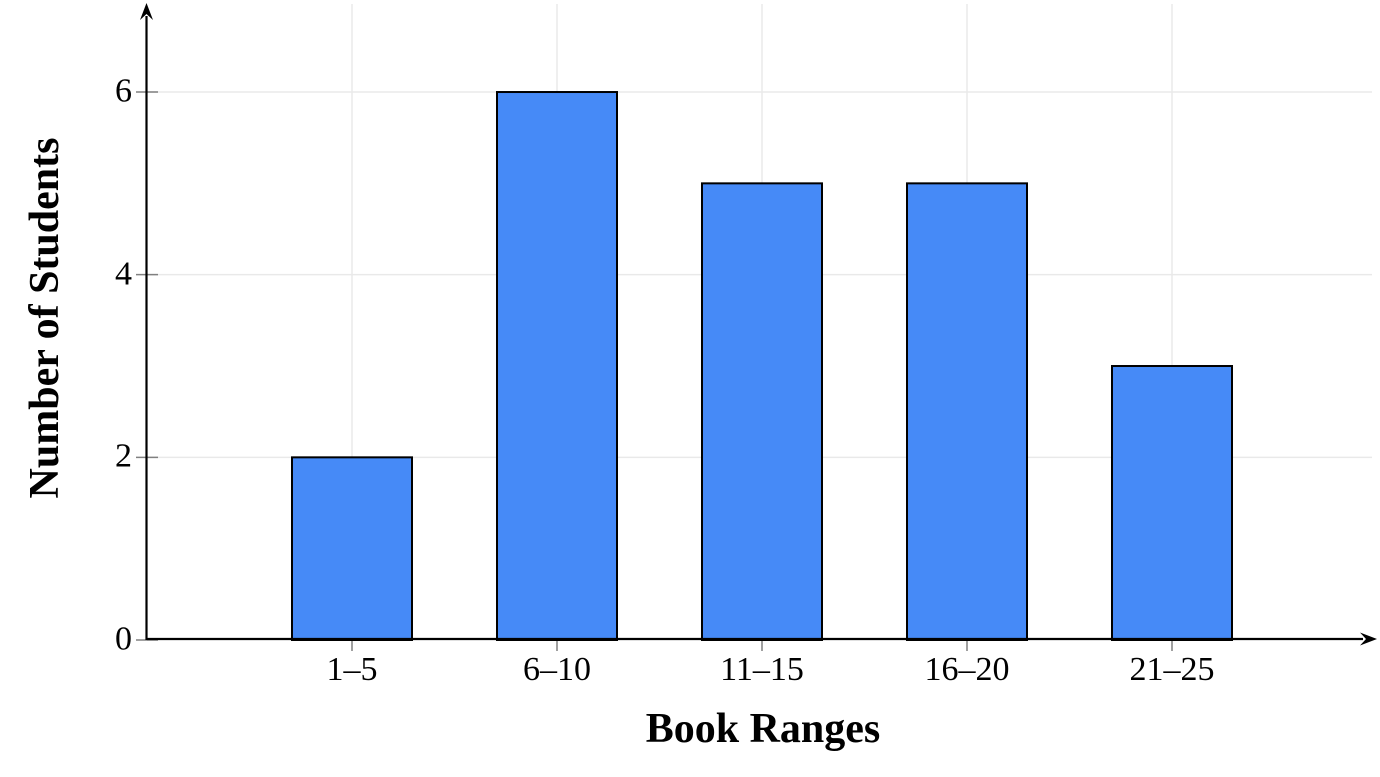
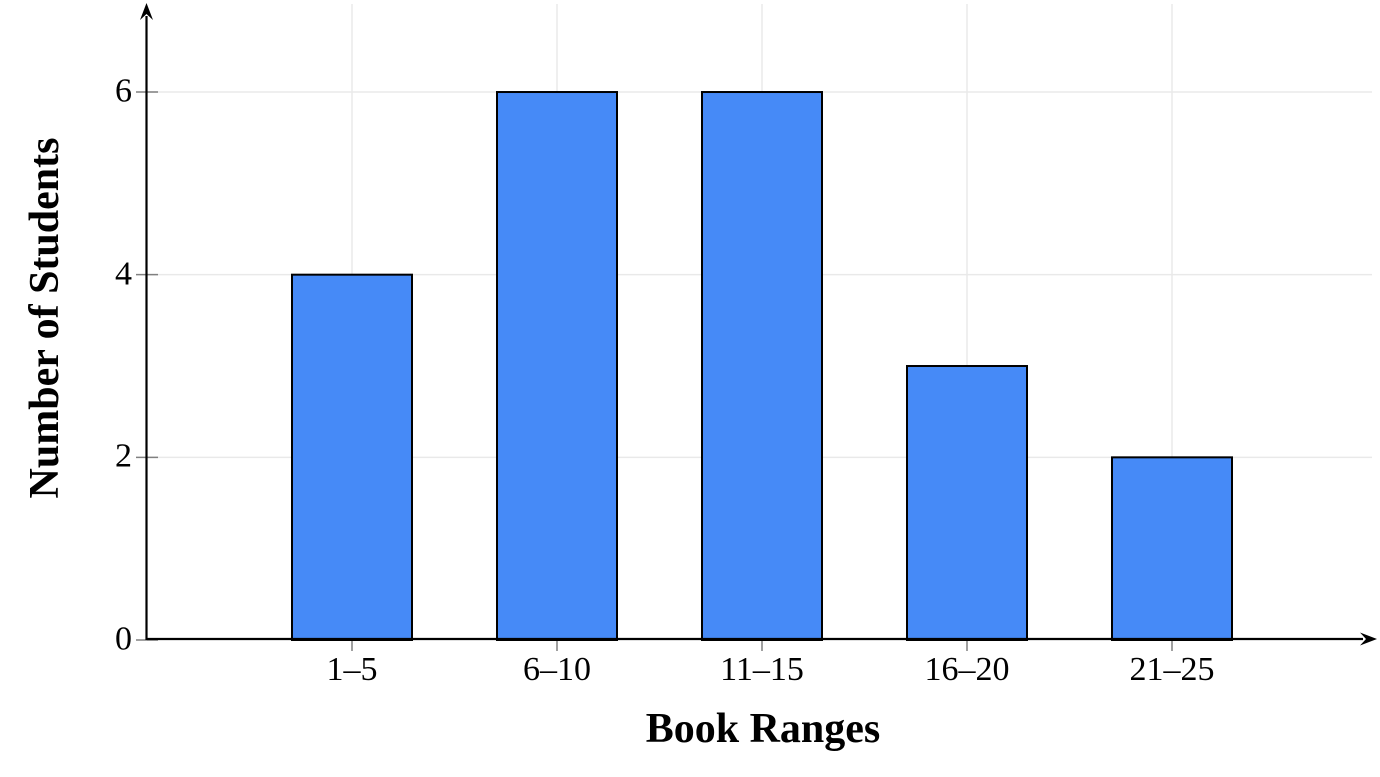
1–5: 2 -> 4
11–15: 5 -> 6
16–20: 5 -> 3
21–25: 3 -> 2
